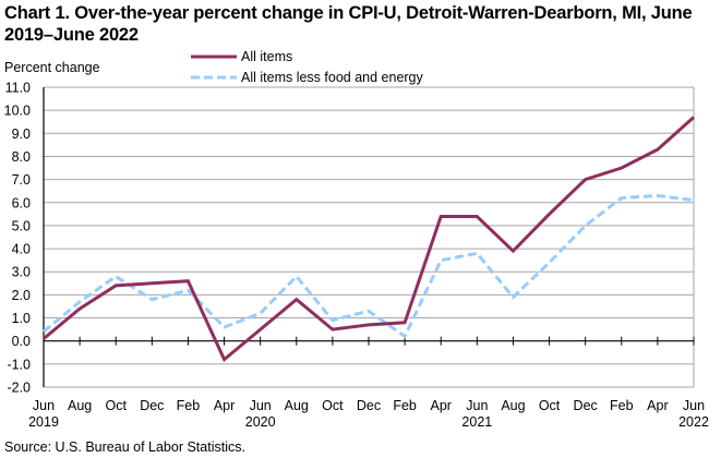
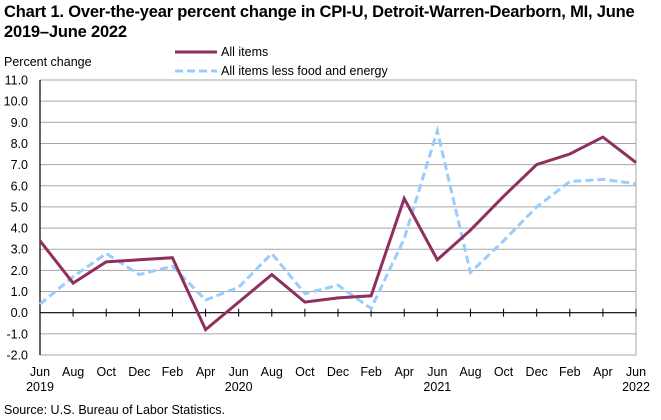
All items/Jun 2019: 0.1 -> 3.4
All items/Jun 2021: 5.4 -> 2.5
All items less food and energy/Jun 2021: 3.8 -> 8.6
All items/Jun 2022: 9.7 -> 7.1
